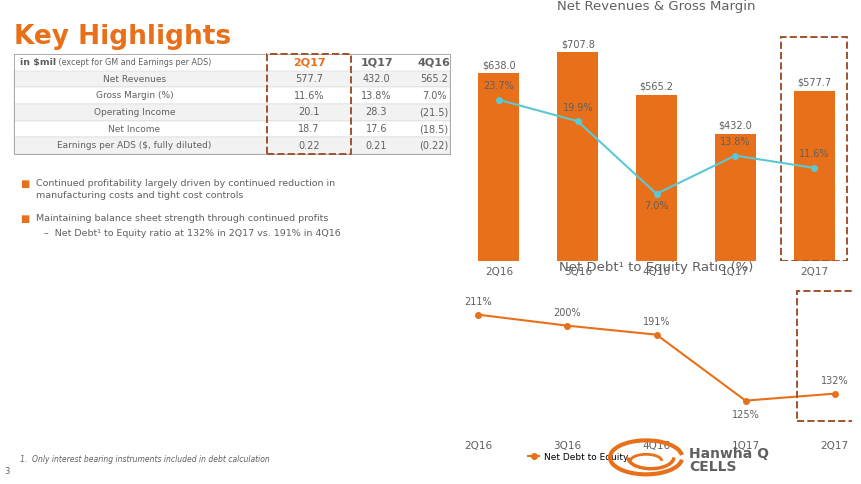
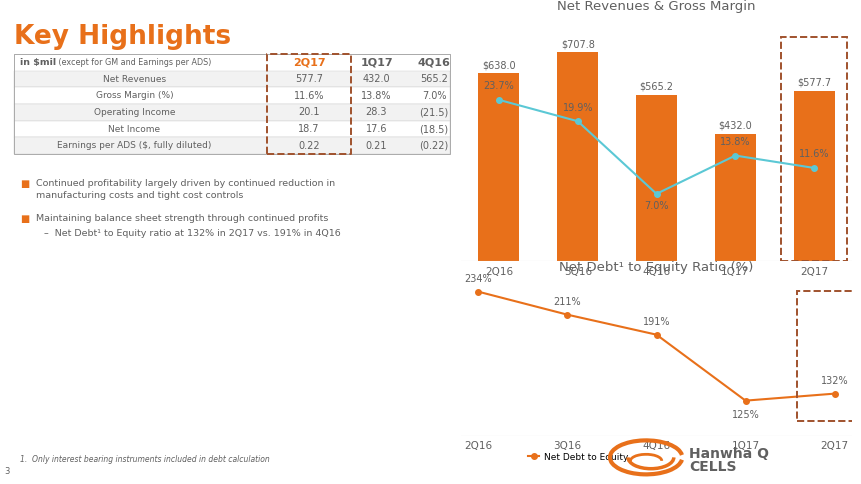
Net Debt¹ to Equity Ratio (%)/2Q16: 211% -> 234%
Net Debt¹ to Equity Ratio (%)/3Q16: 200% -> 211%
